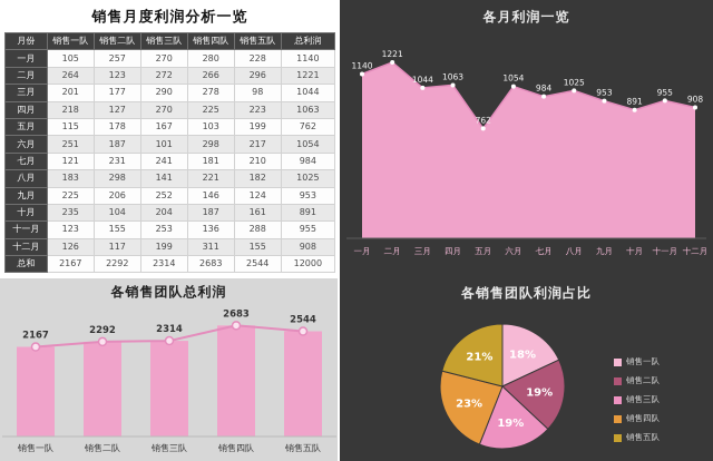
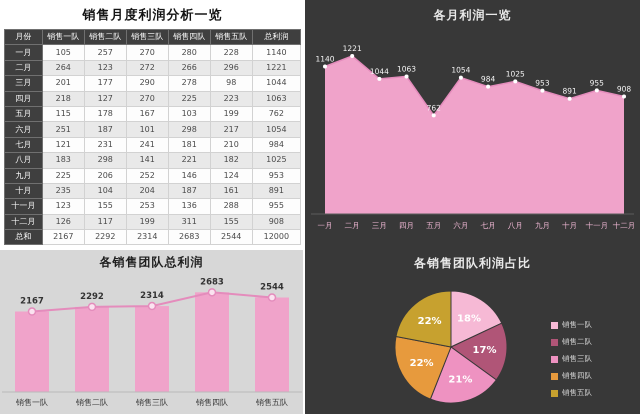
各销售团队利润占比/销售二队: 19% -> 17%
各销售团队利润占比/销售三队: 19% -> 21%
各销售团队利润占比/销售四队: 23% -> 22%
各销售团队利润占比/销售五队: 21% -> 22%
